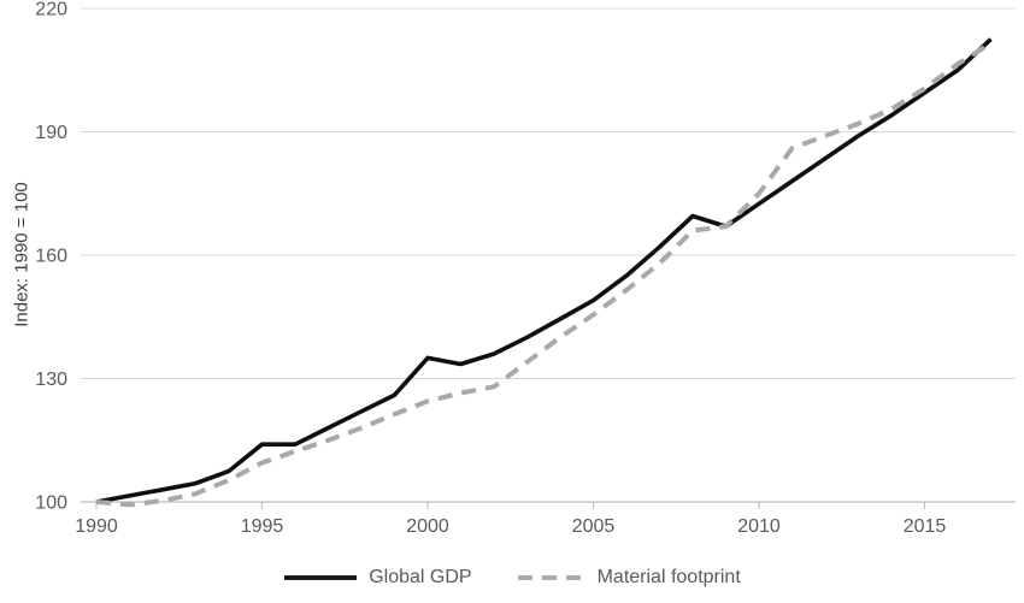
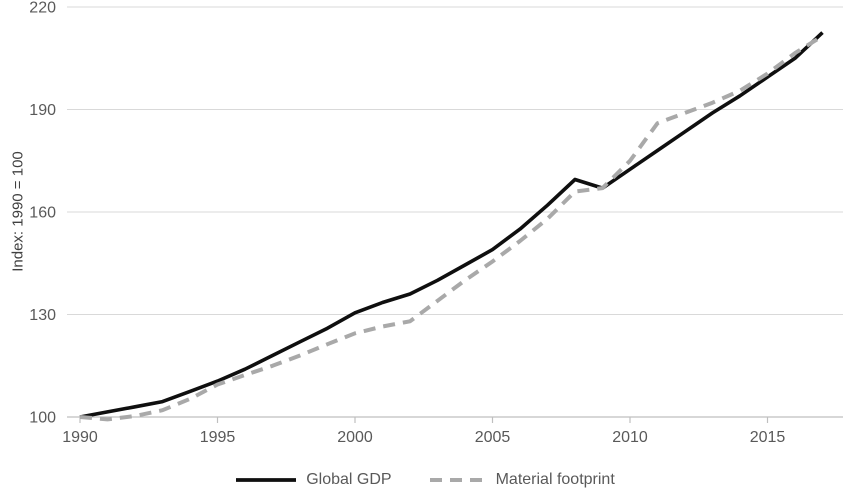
Global GDP/1995: 114 -> 110
Global GDP/2000: 135 -> 130
